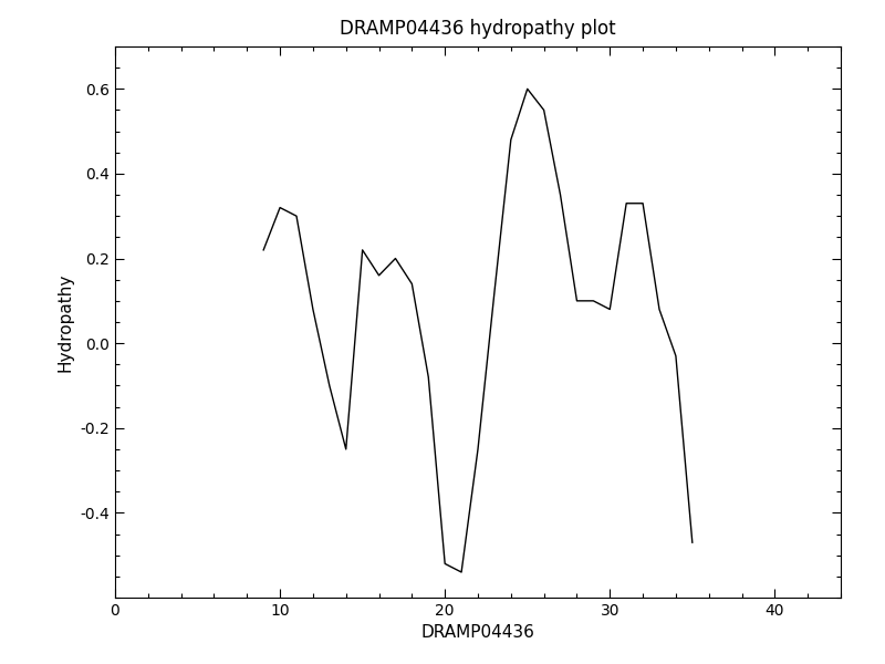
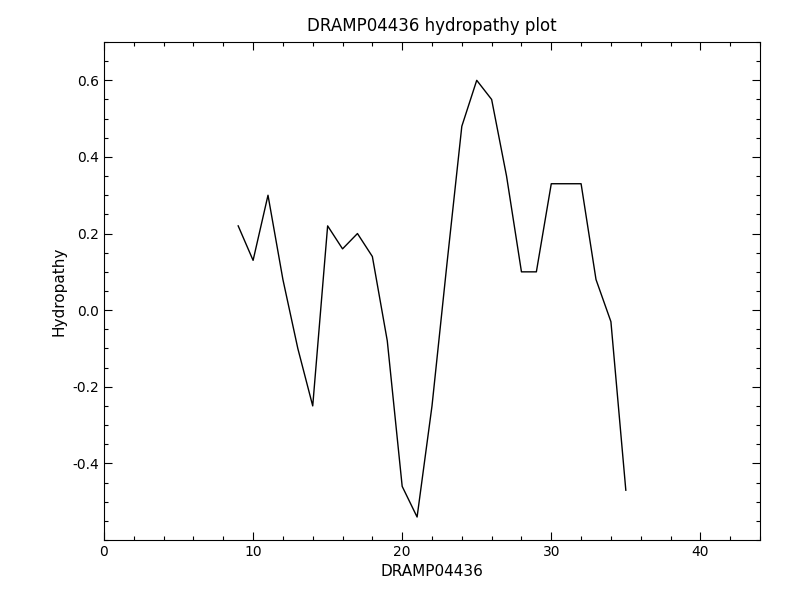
10: 0.32 -> 0.13
20: -0.52 -> -0.46
30: 0.08 -> 0.33
